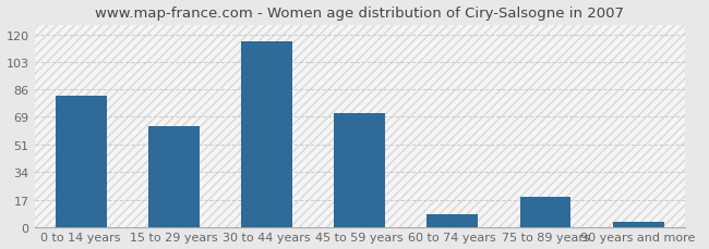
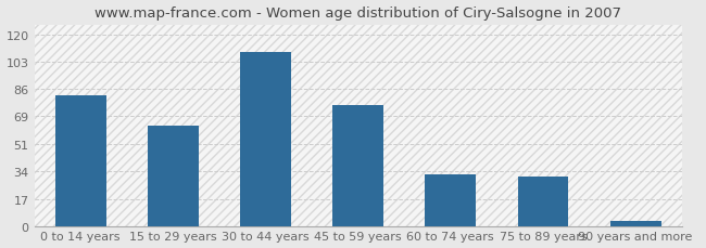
30 to 44 years: 116 -> 109
45 to 59 years: 71 -> 76
60 to 74 years: 8 -> 32
75 to 89 years: 19 -> 31
